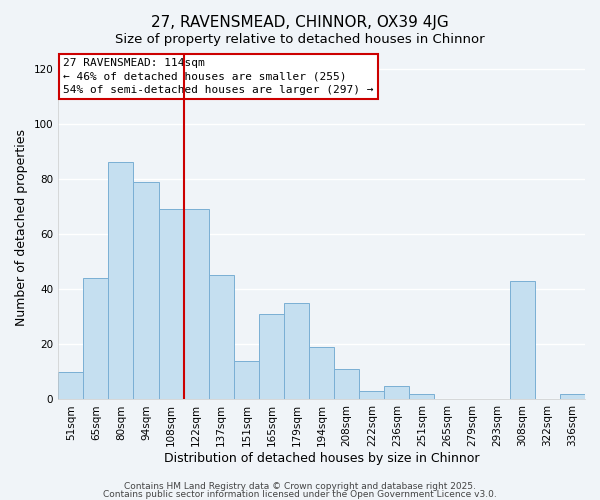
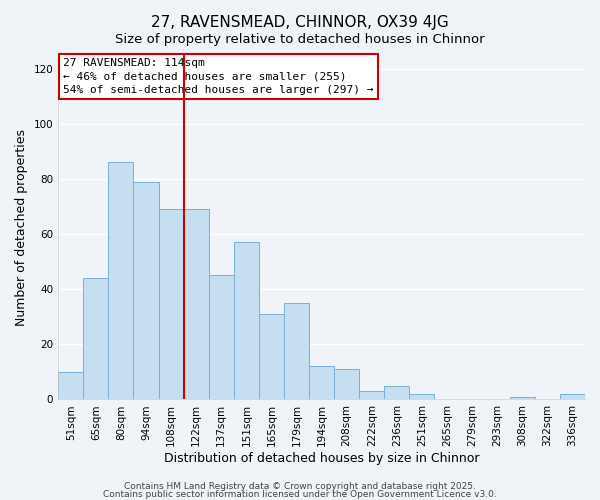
151sqm: 14 -> 57
194sqm: 19 -> 12
308sqm: 43 -> 1
